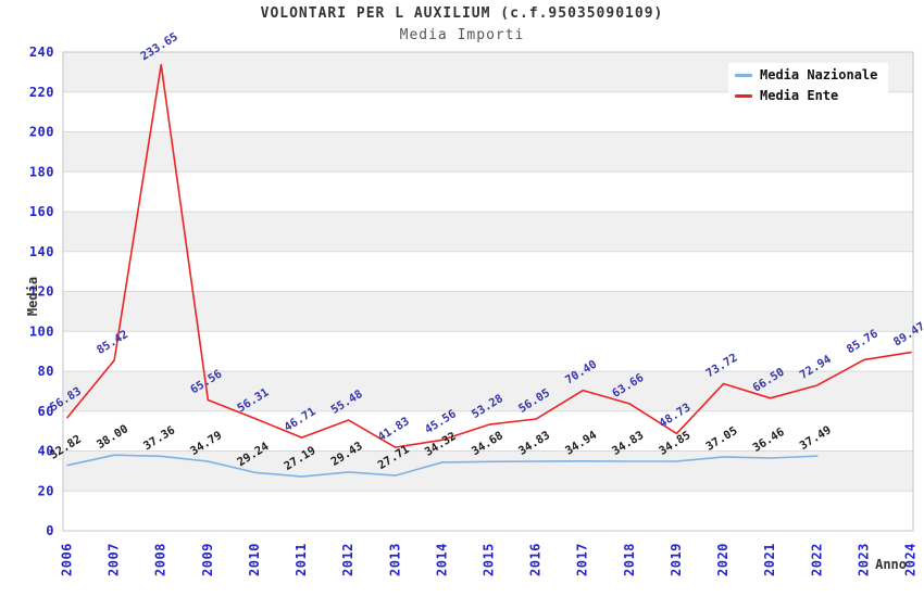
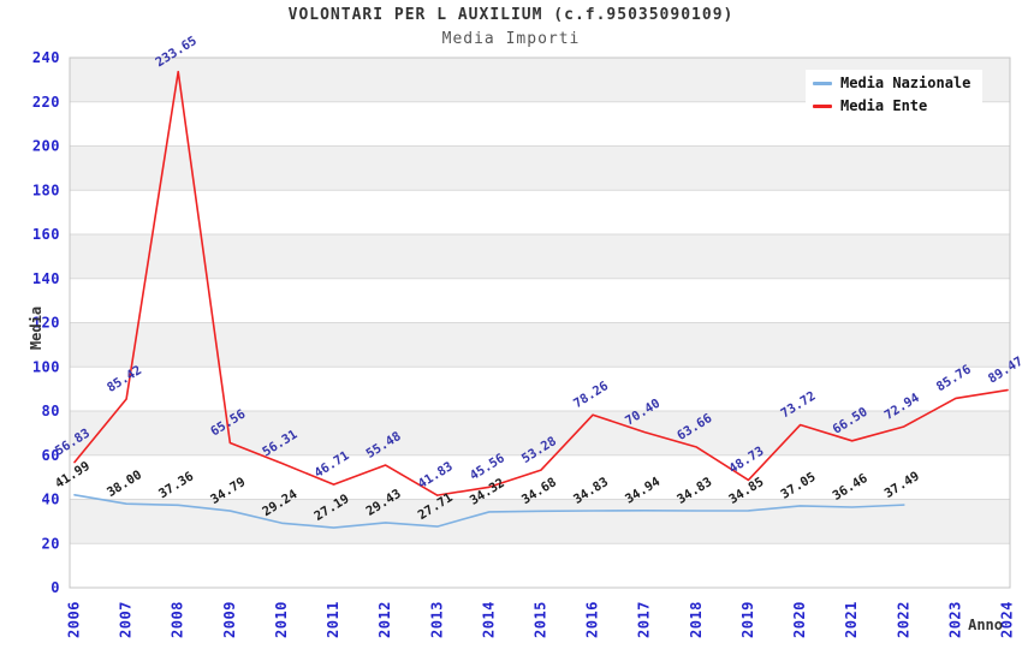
Media Nazionale/2006: 32.82 -> 41.99
Media Ente/2016: 56.05 -> 78.26
